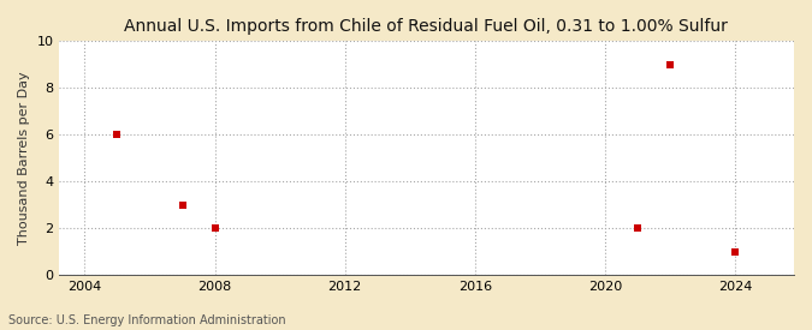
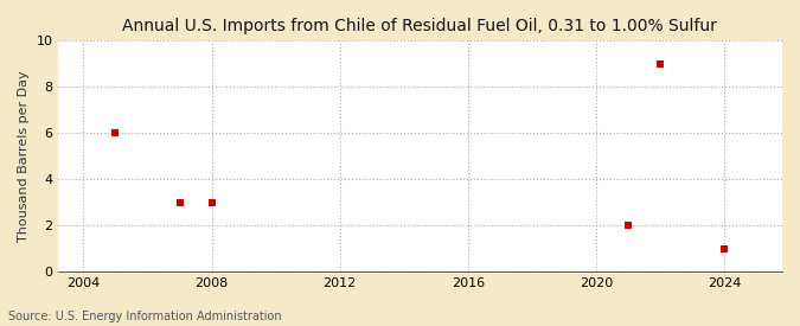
2008: 2 -> 3
